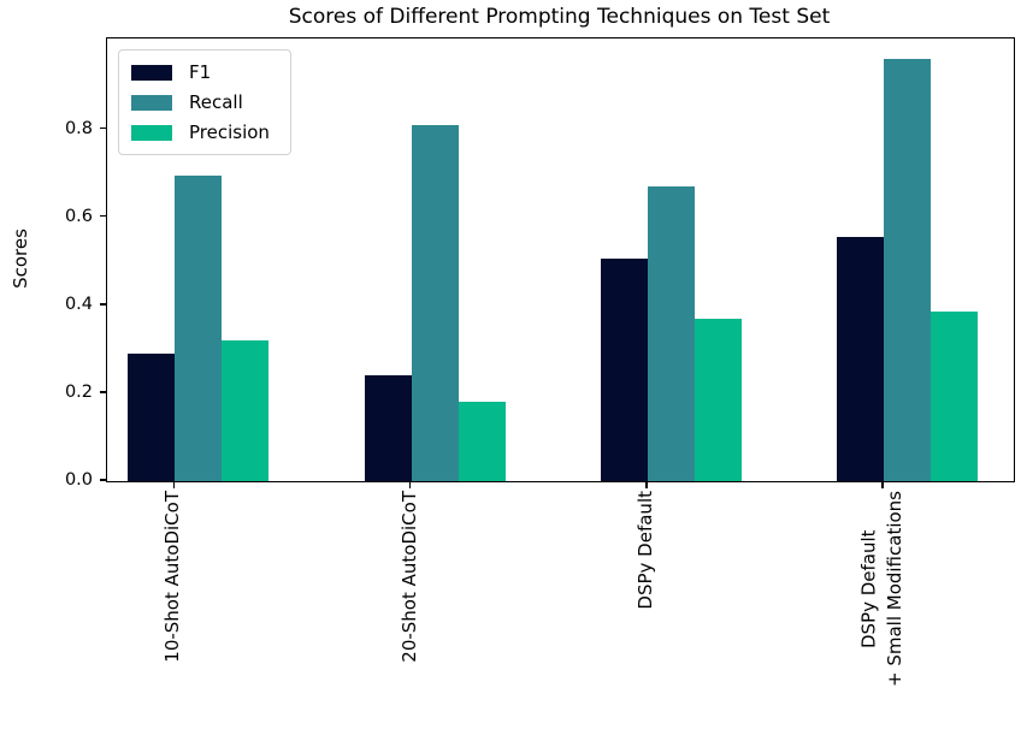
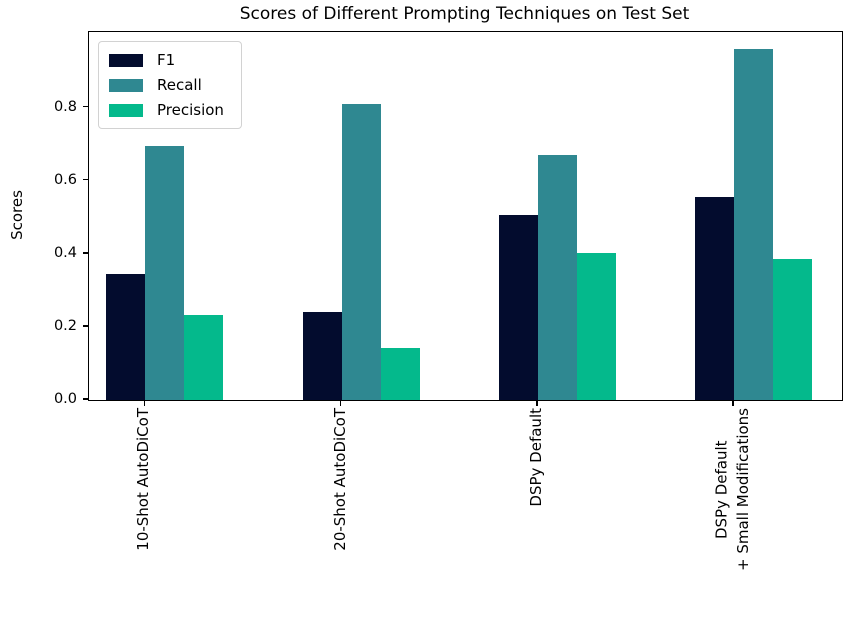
F1/10-Shot AutoDiCoT: 0.29 -> 0.34
Precision/10-Shot AutoDiCoT: 0.32 -> 0.23
Precision/20-Shot AutoDiCoT: 0.18 -> 0.14
Precision/DSPy Default: 0.37 -> 0.40
